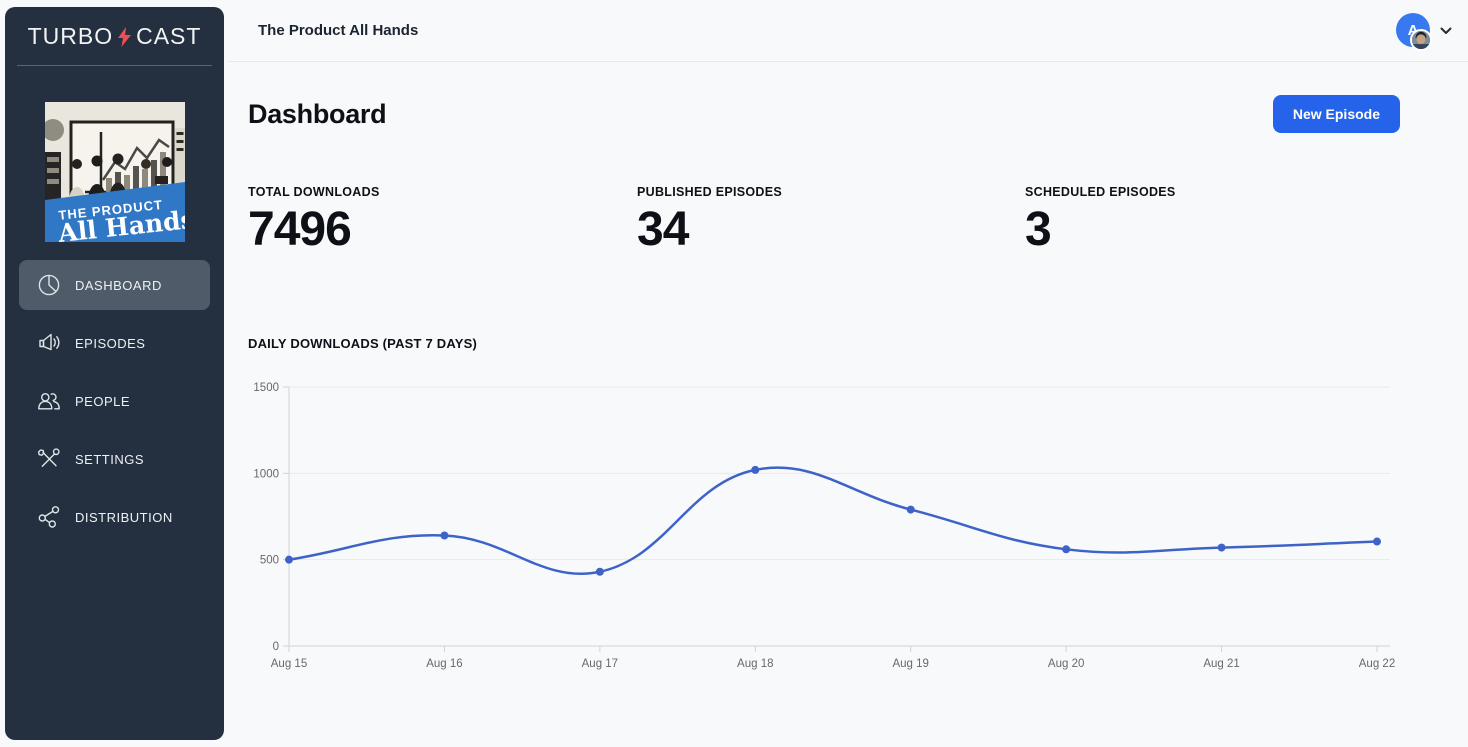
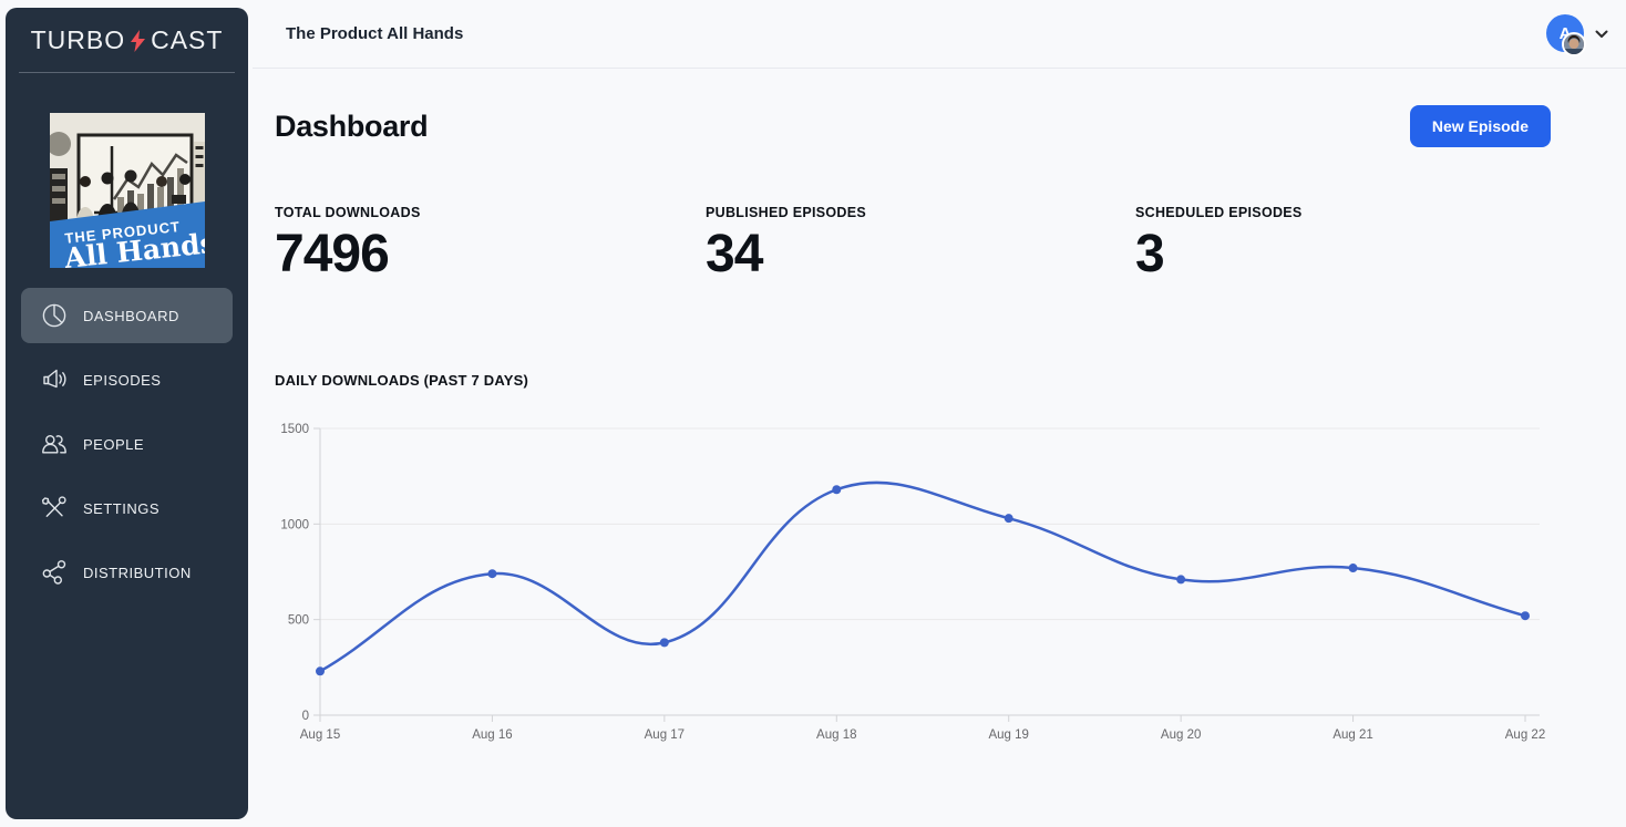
Aug 15: 500 -> 230
Aug 16: 640 -> 740
Aug 17: 430 -> 380
Aug 18: 1020 -> 1180
Aug 19: 790 -> 1030
Aug 20: 560 -> 710
Aug 21: 570 -> 770
Aug 22: 600 -> 520
